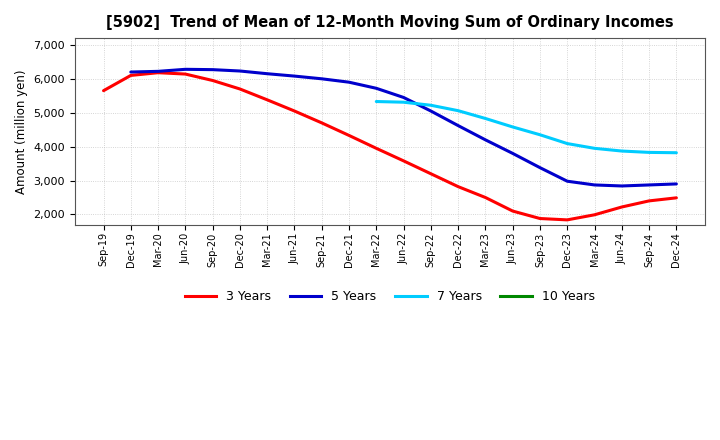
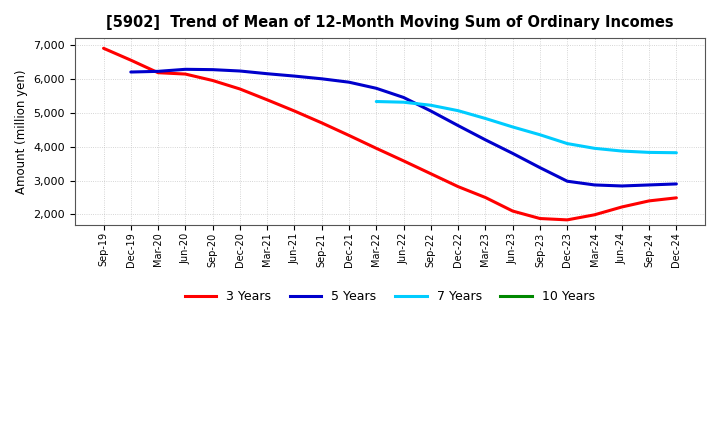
3 Years/Sep-19: 5,650 -> 6,900
3 Years/Dec-19: 6,100 -> 6,550
